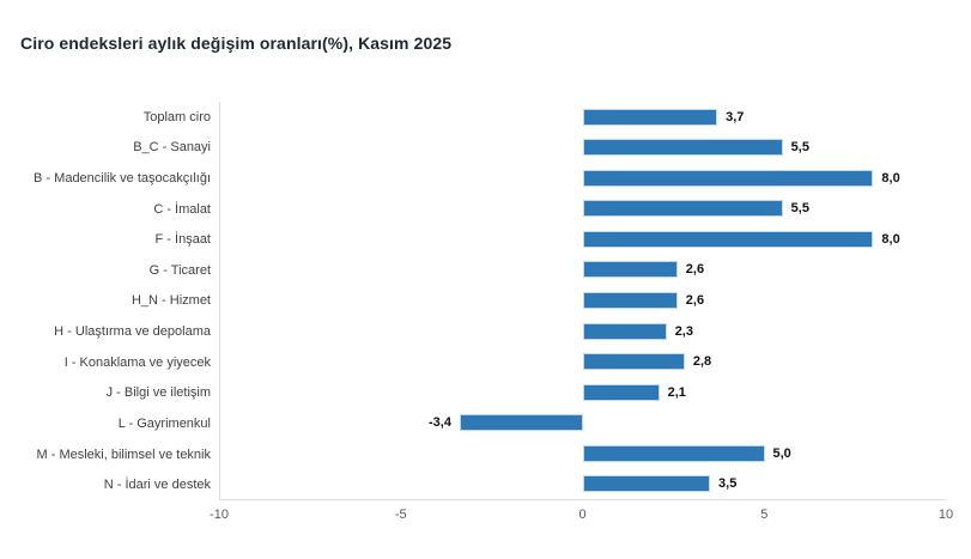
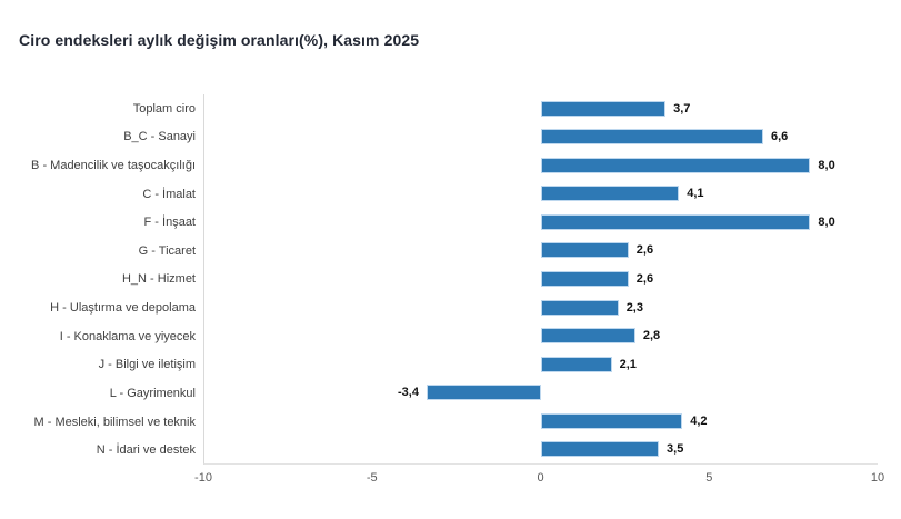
B_C - Sanayi: 5,5 -> 6,6
C - İmalat: 5,5 -> 4,1
M - Mesleki, bilimsel ve teknik: 5,0 -> 4,2
